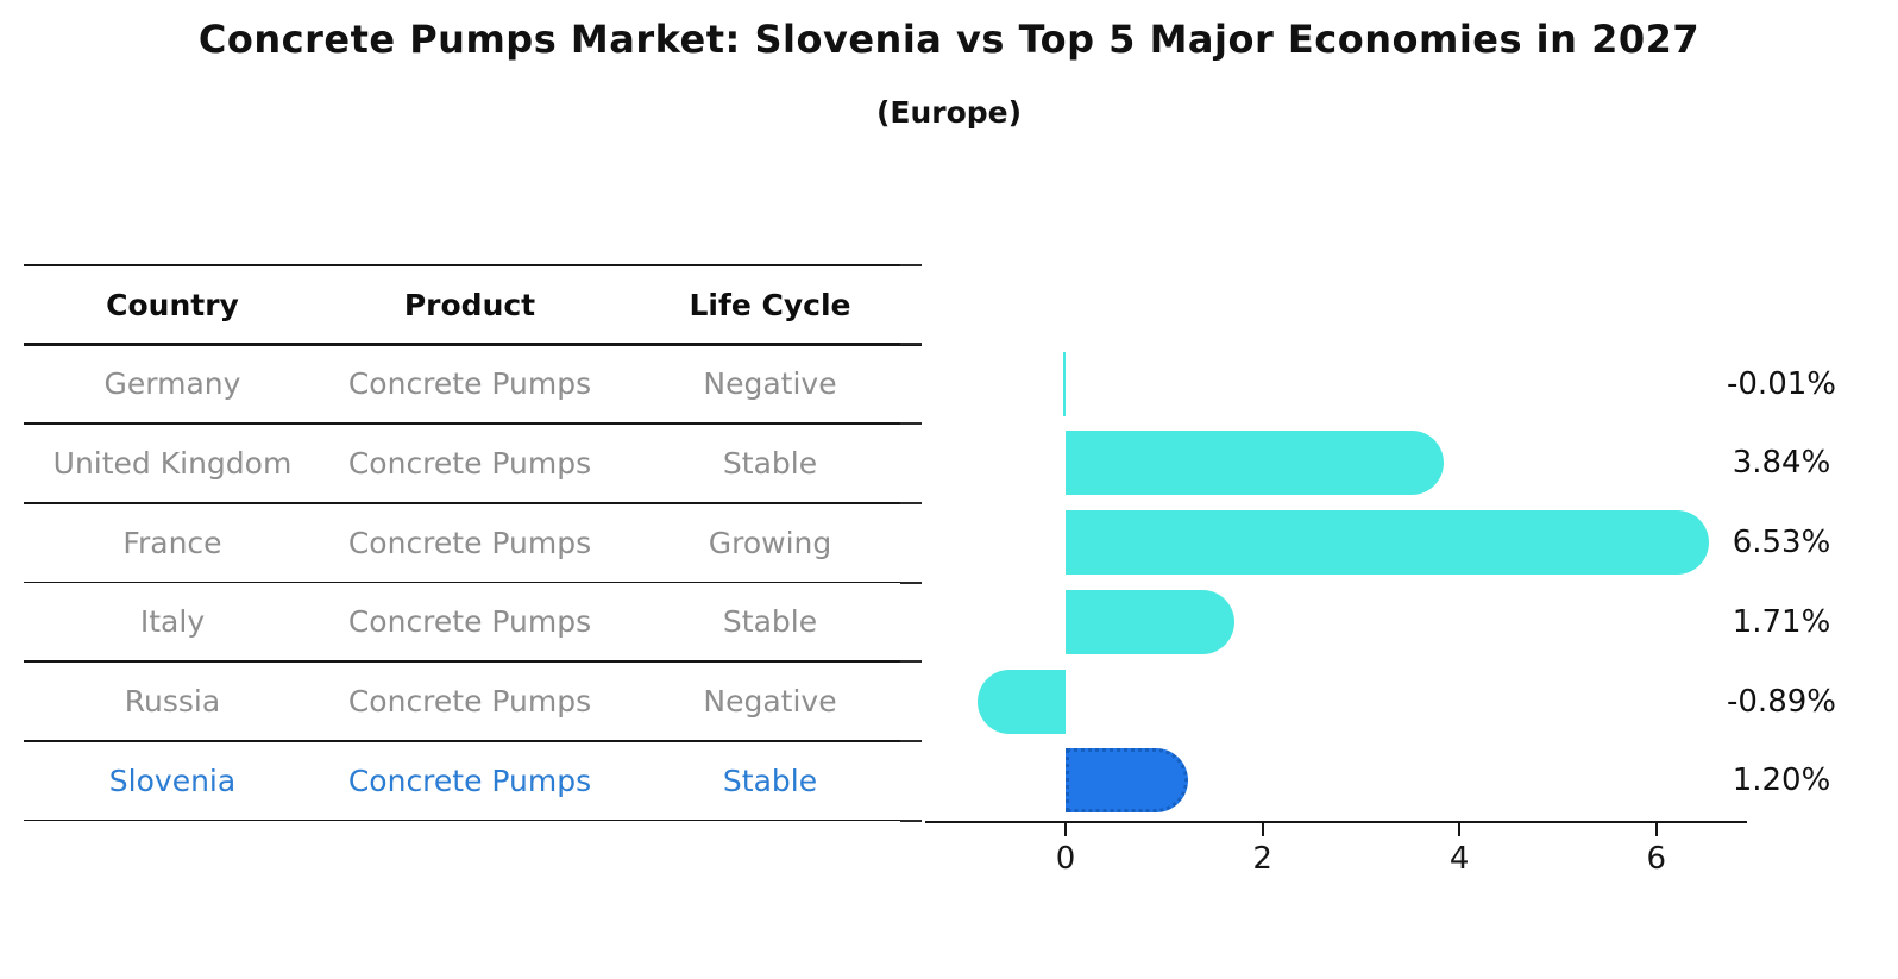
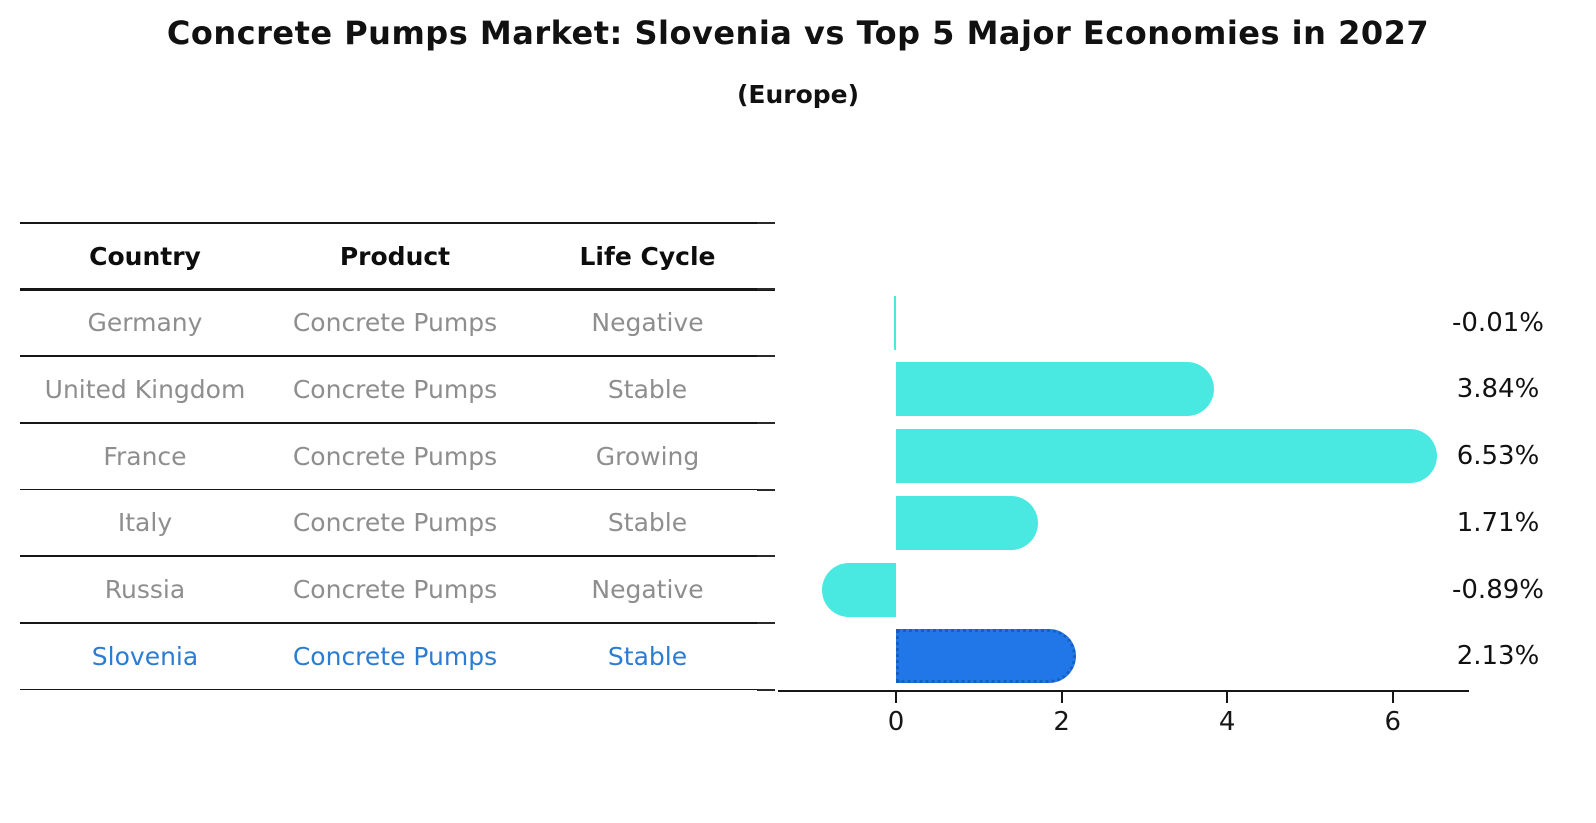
Slovenia: 1.20% -> 2.13%
